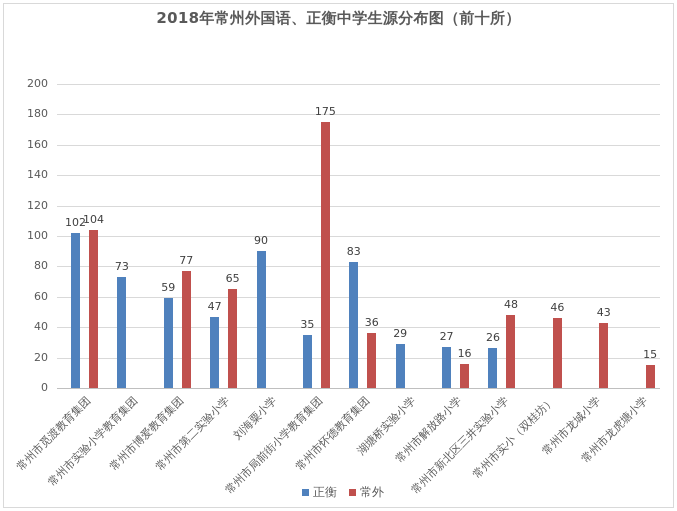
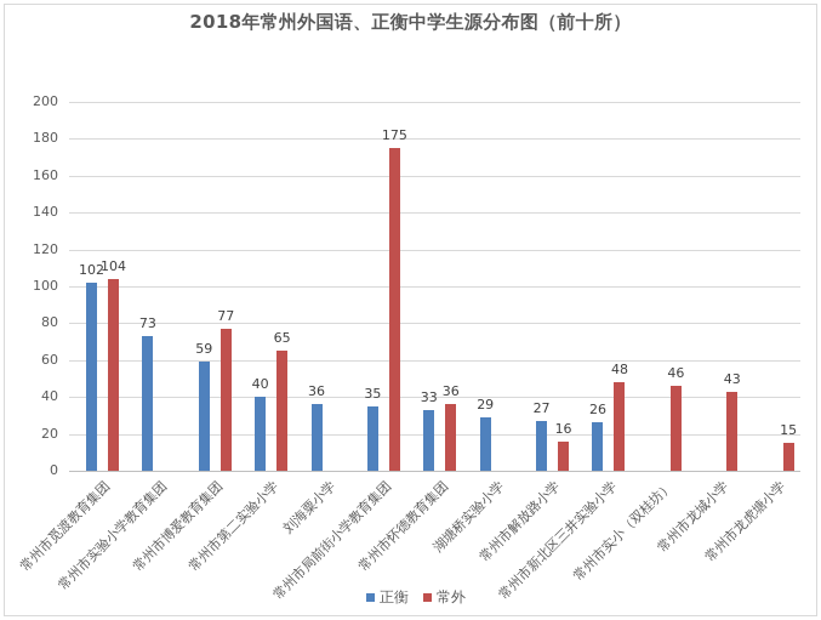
正衡/常州市第二实验小学: 47 -> 40
正衡/刘海粟小学: 90 -> 36
正衡/常州市怀德教育集团: 83 -> 33
